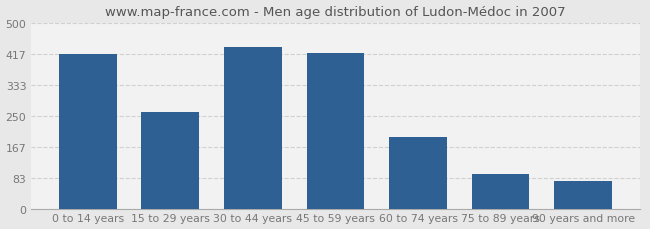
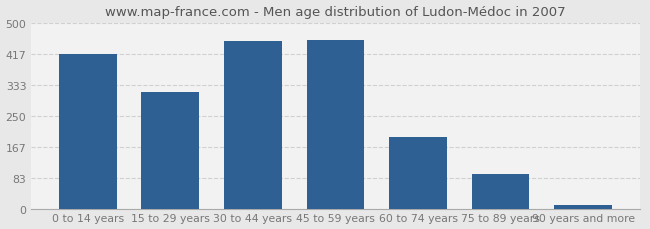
15 to 29 years: 260 -> 313
30 to 44 years: 435 -> 451
45 to 59 years: 420 -> 453
90 years and more: 75 -> 10
